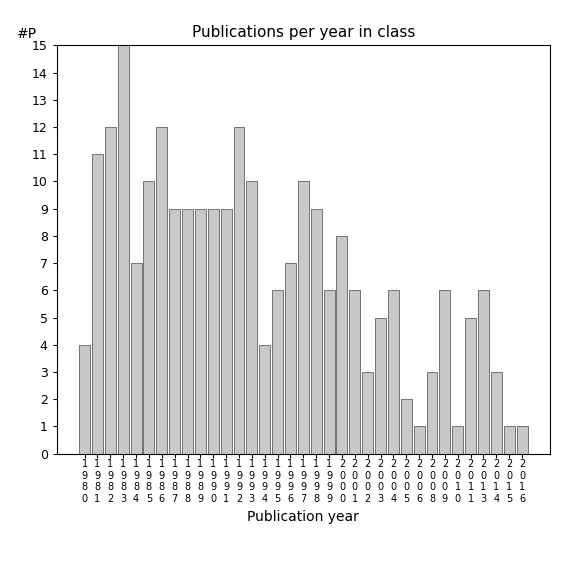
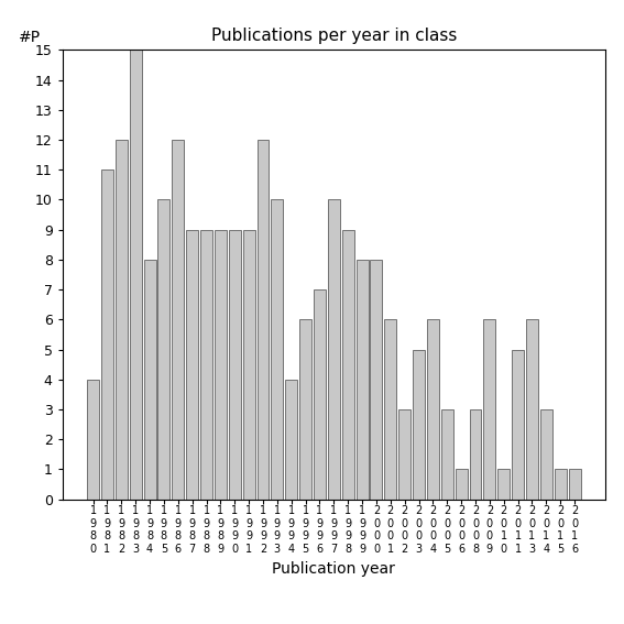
1 9 8 4: 7 -> 8
1 9 9 9: 6 -> 8
2 0 0 5: 2 -> 3
